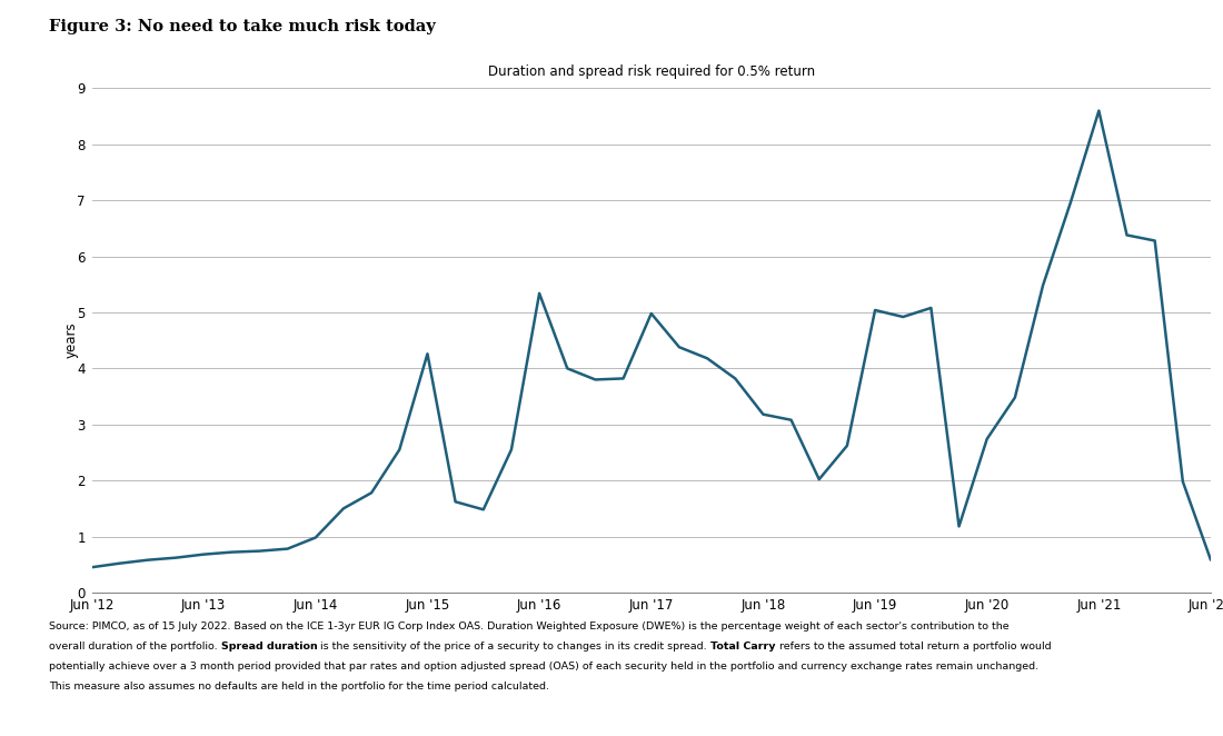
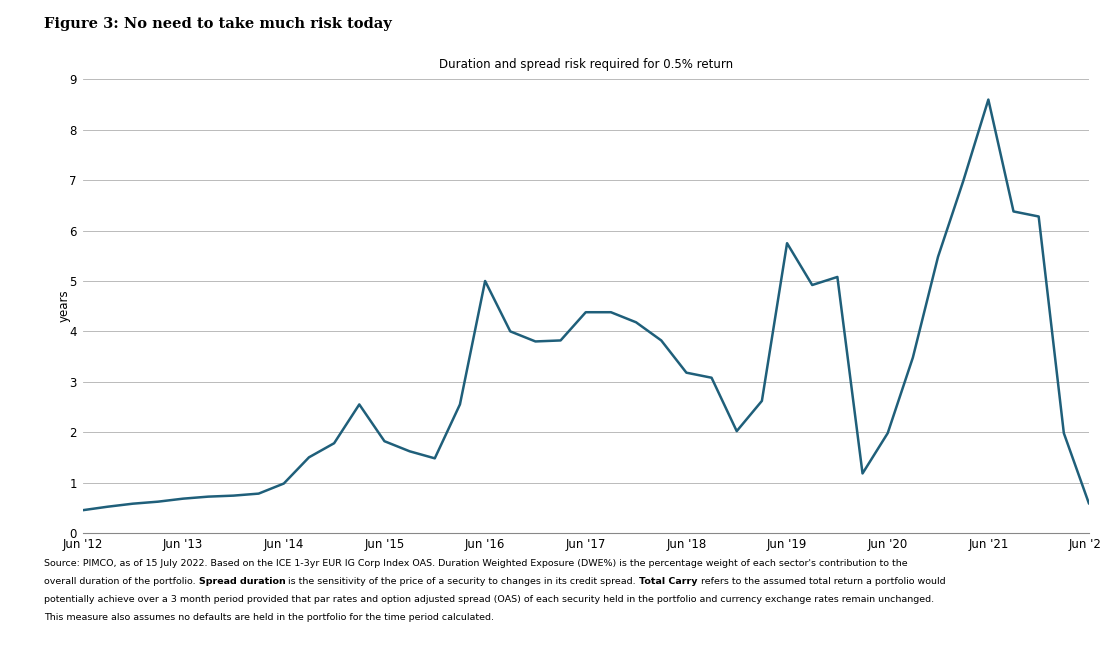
Jun '15: 4.26 -> 1.82
Jun '16: 5.34 -> 5.00
Jun '17: 4.98 -> 4.38
Jun '19: 5.04 -> 5.75
Jun '20: 2.74 -> 1.98
